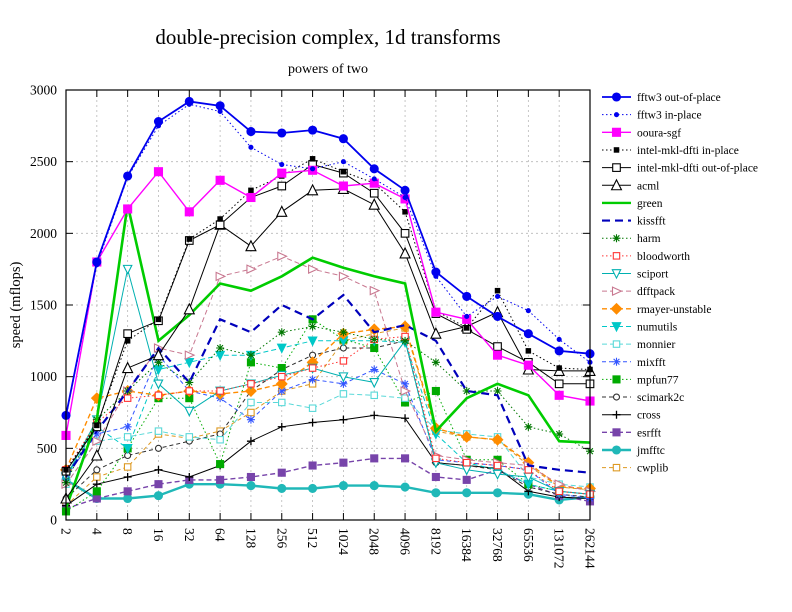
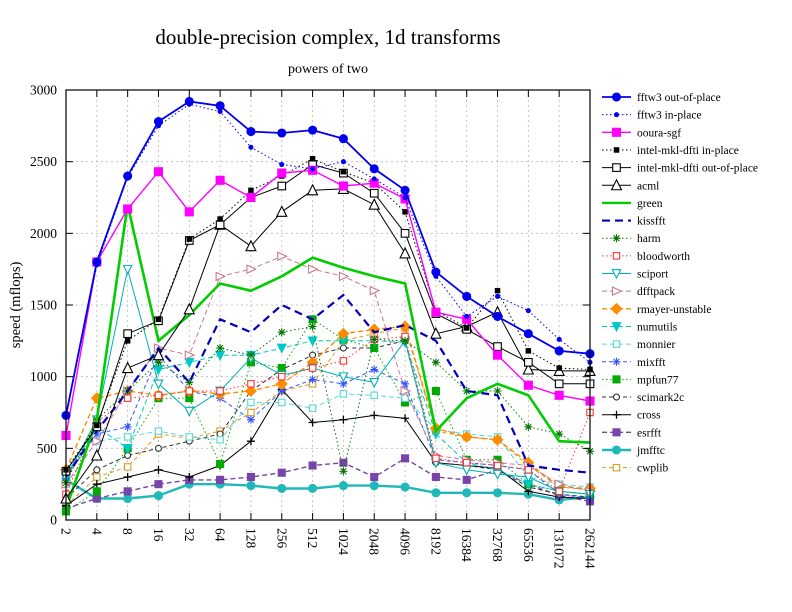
bloodworth/2: 350 -> 180
sciport/128: 950 -> 1130
cross/256: 650 -> 910
harm/1024: 1310 -> 340
esrfft/2048: 430 -> 300
ooura-sgf/65536: 1080 -> 940
bloodworth/262144: 180 -> 750
